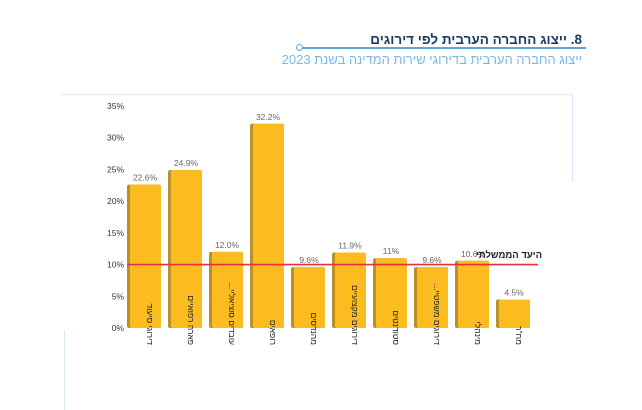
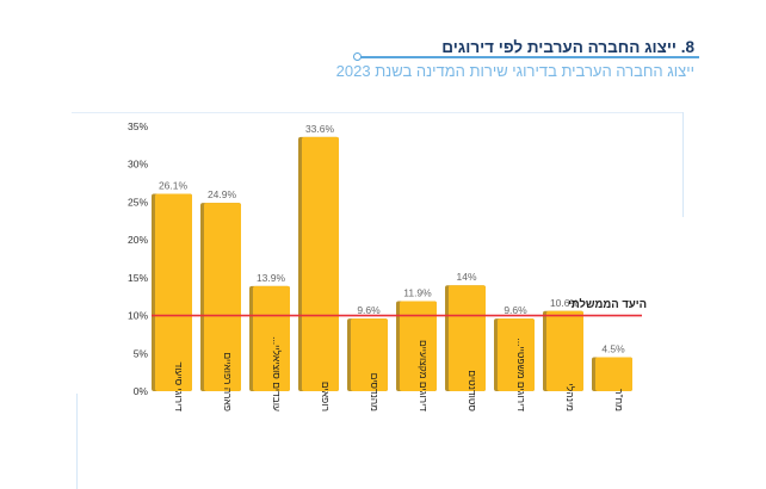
דירוגי סיעוד: 22.6% -> 26.1%
עובדים סוציאליי...: 12.0% -> 13.9%
רופאים: 32.2% -> 33.6%
סטודנטים: 11% -> 14%
